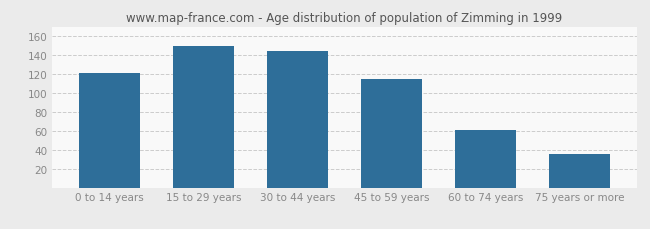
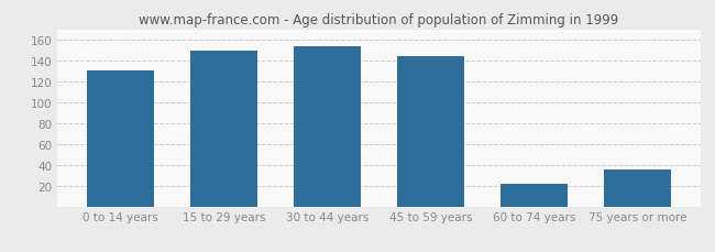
0 to 14 years: 121 -> 130
30 to 44 years: 144 -> 154
45 to 59 years: 115 -> 144
60 to 74 years: 61 -> 22
